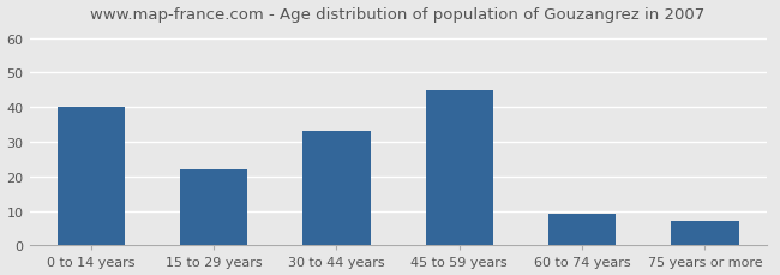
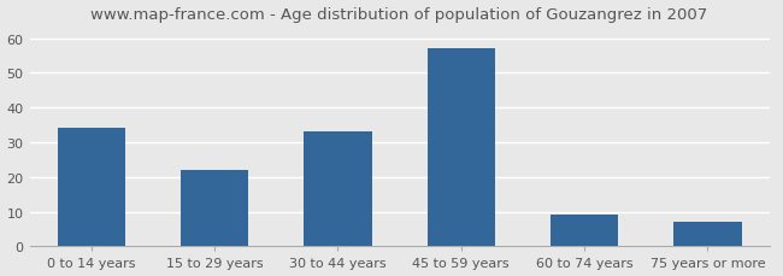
0 to 14 years: 40 -> 34
45 to 59 years: 45 -> 57
